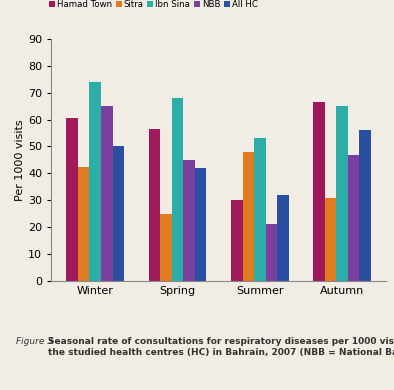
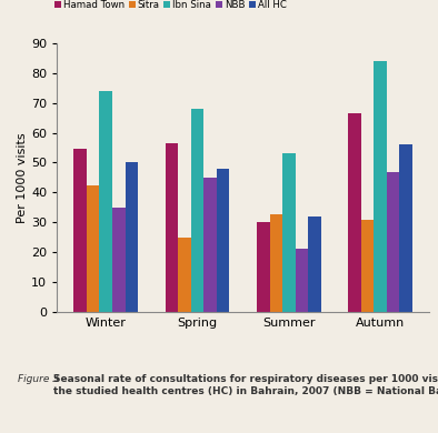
Hamad Town/Winter: 60.5 -> 54.5
NBB/Winter: 65 -> 35
All HC/Spring: 42 -> 48
Sitra/Summer: 48.0 -> 32.5
Ibn Sina/Autumn: 65 -> 84
